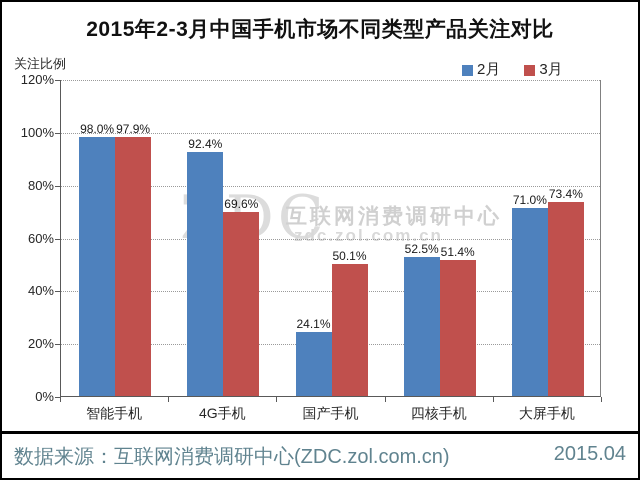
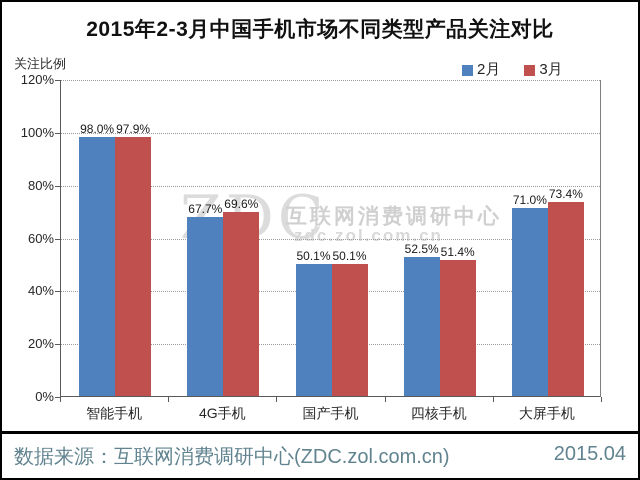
2月/4G手机: 92.4% -> 67.7%
2月/国产手机: 24.1% -> 50.1%
